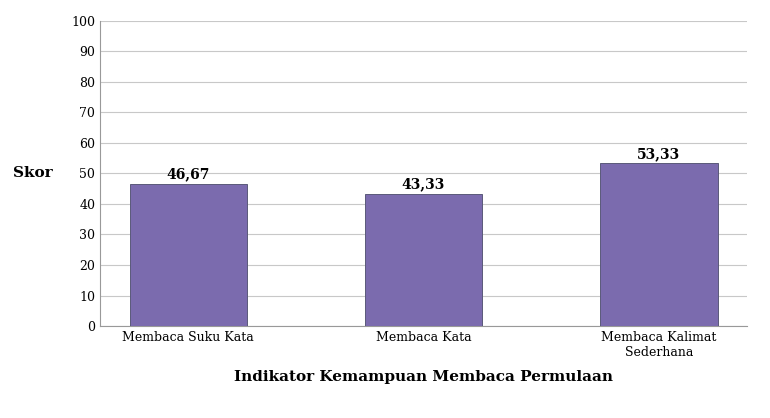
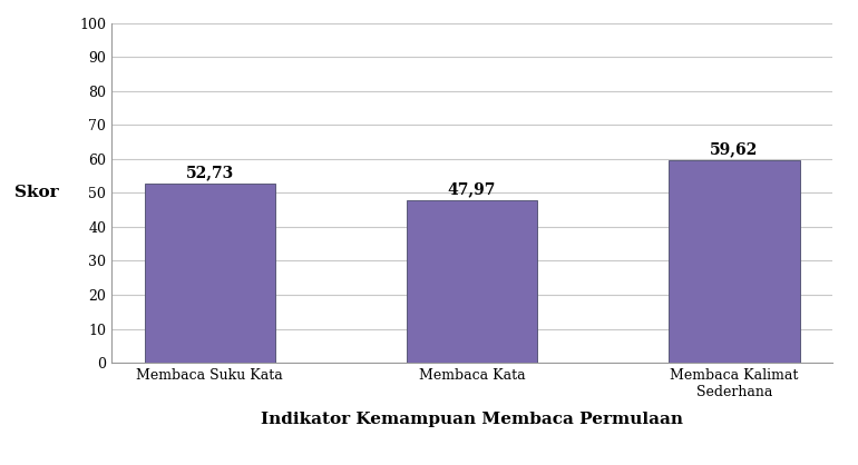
Membaca Suku Kata: 46,67 -> 52,73
Membaca Kata: 43,33 -> 47,97
Membaca Kalimat Sederhana: 53,33 -> 59,62
